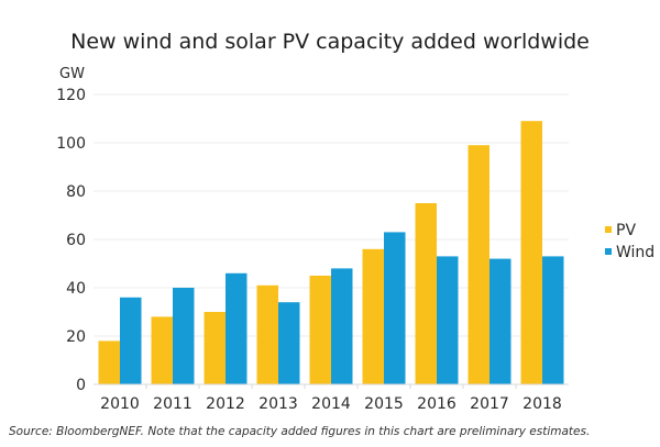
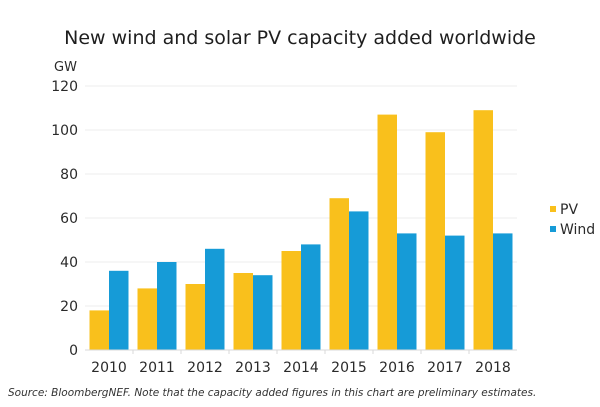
PV/2013: 41 -> 35
PV/2015: 56 -> 69
PV/2016: 75 -> 107
